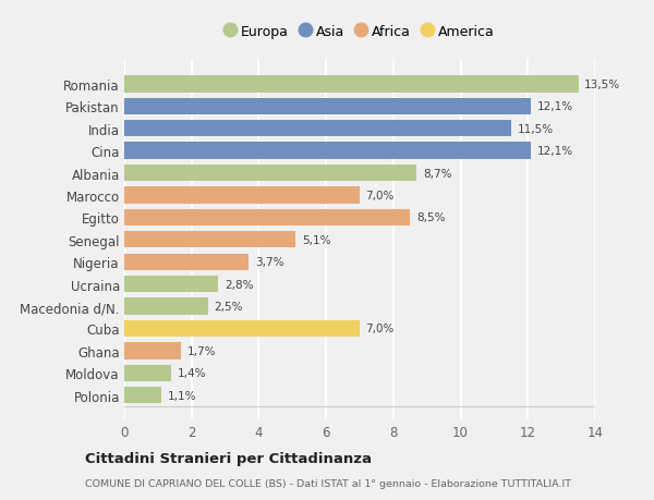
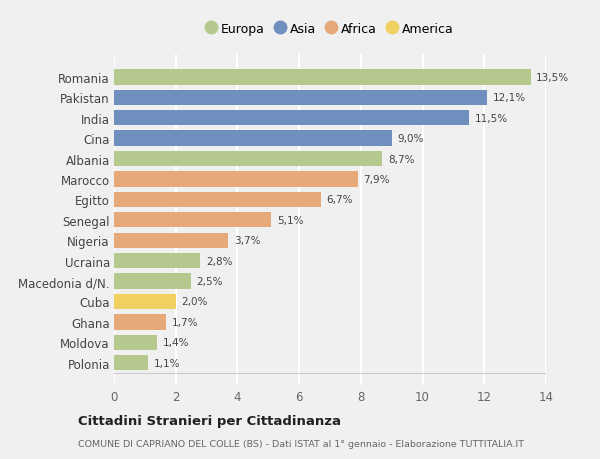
Cina: 12,1% -> 9,0%
Marocco: 7,0% -> 7,9%
Egitto: 8,5% -> 6,7%
Cuba: 7,0% -> 2,0%
